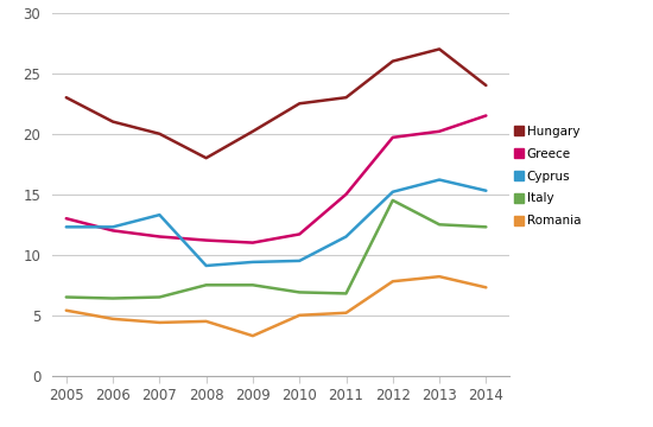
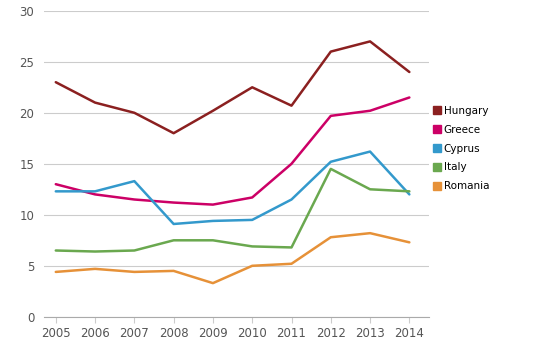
Romania/2005: 5.4 -> 4.4
Hungary/2011: 23.0 -> 20.7
Cyprus/2014: 15.3 -> 12.0
